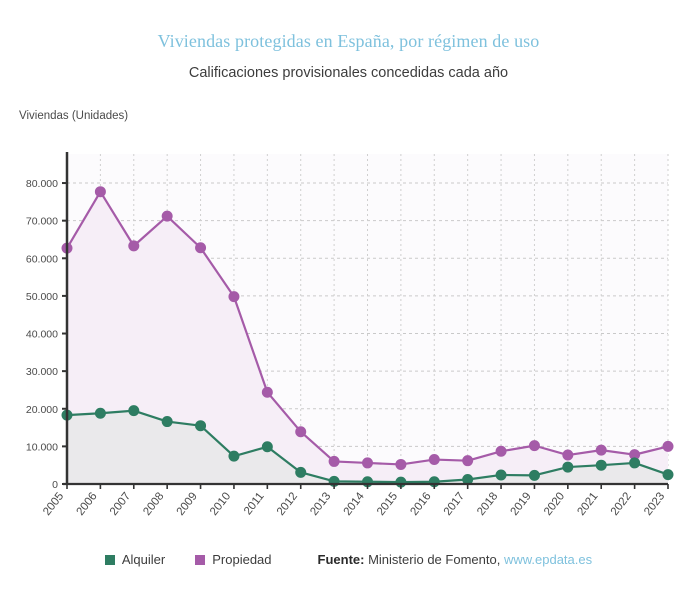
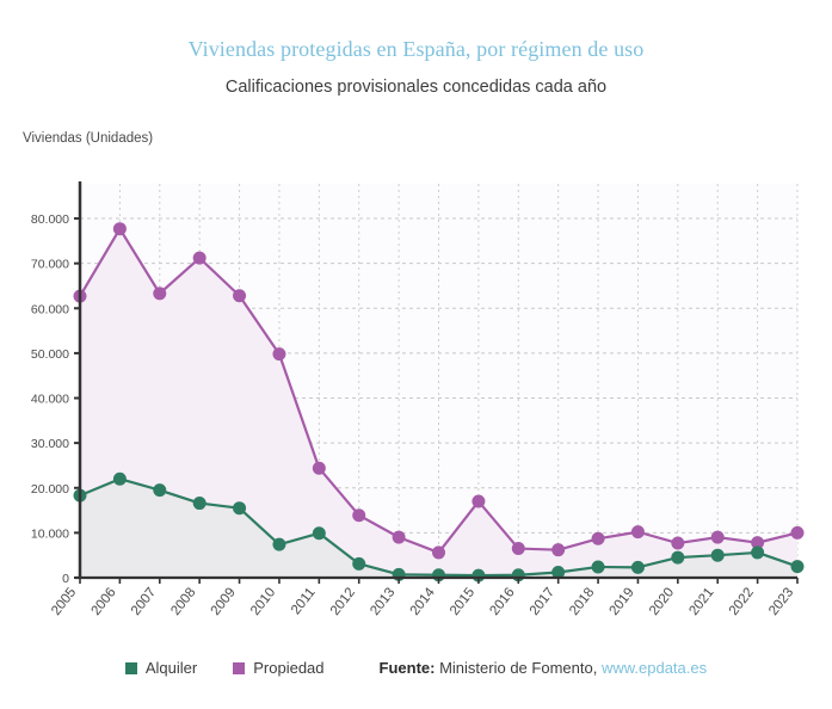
Alquiler/2006: 19000 -> 22000
Propiedad/2013: 6000 -> 9000
Propiedad/2015: 5000 -> 17000
